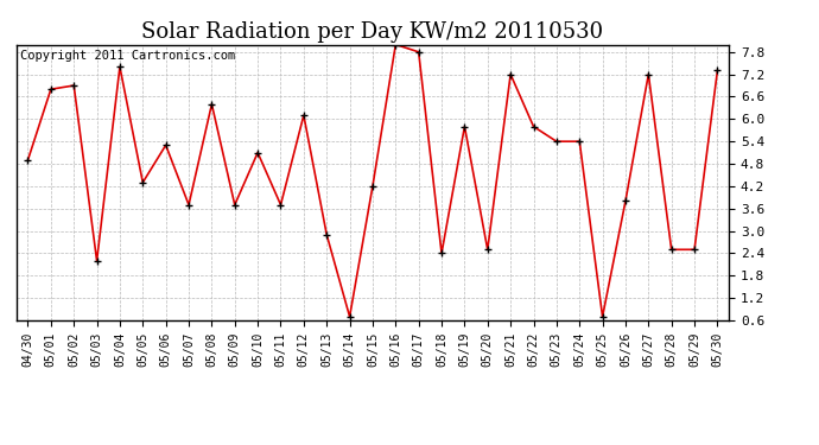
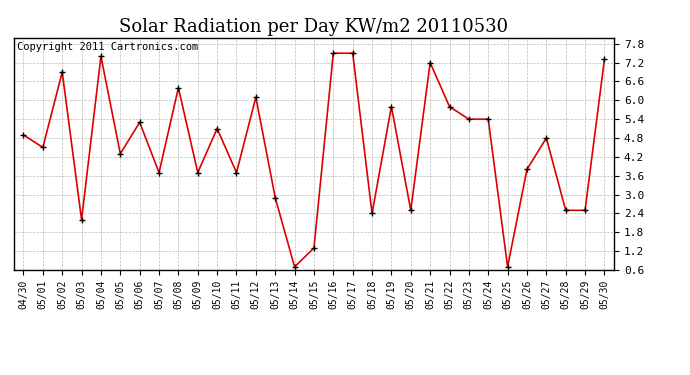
05/01: 6.8 -> 4.5
05/15: 4.2 -> 1.3
05/16: 8.0 -> 7.5
05/17: 7.8 -> 7.5
05/27: 7.2 -> 4.8
